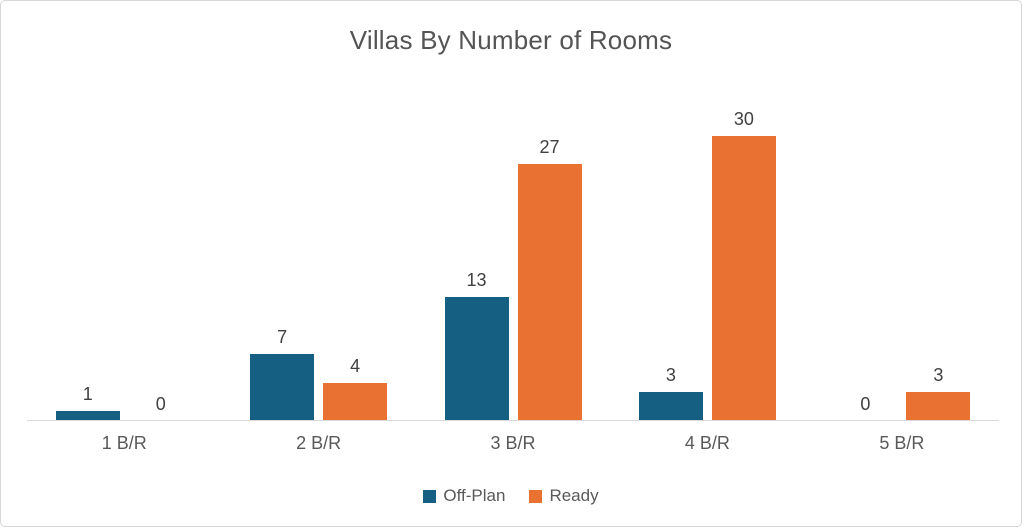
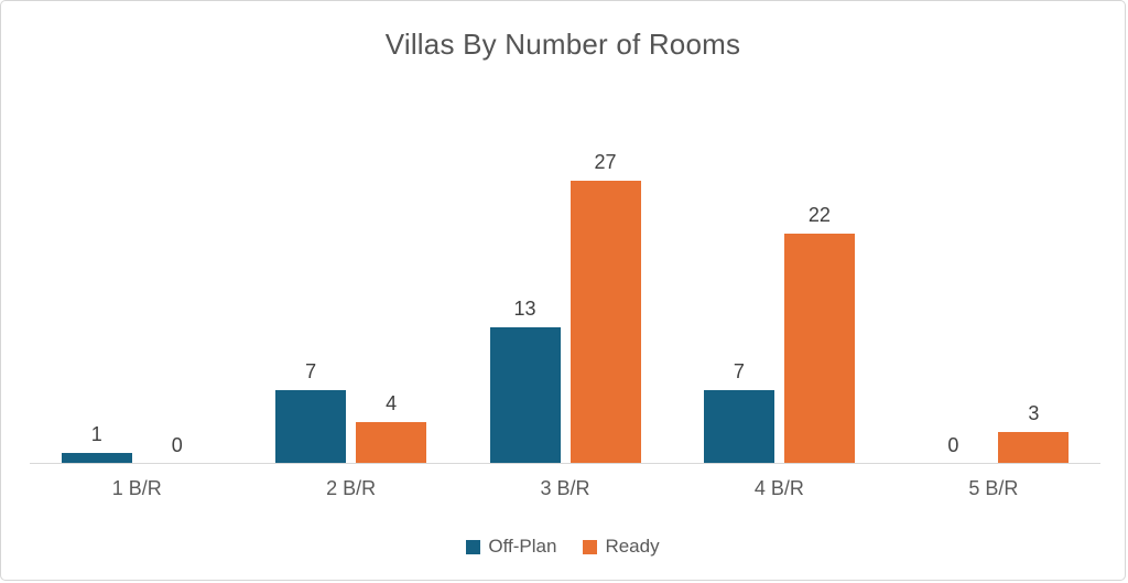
Off-Plan/4 B/R: 3 -> 7
Ready/4 B/R: 30 -> 22
